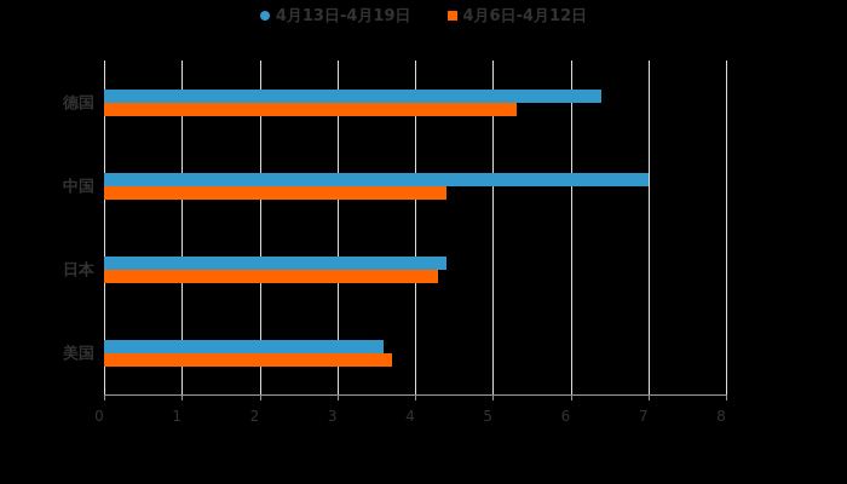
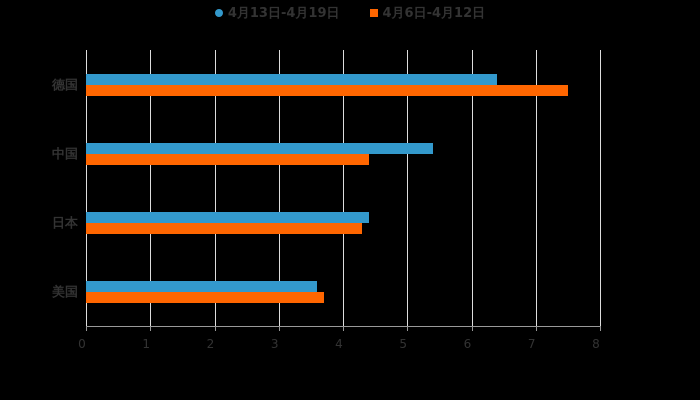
4月6日-4月12日/德国: 5.3 -> 7.5
4月13日-4月19日/中国: 7.0 -> 5.4
